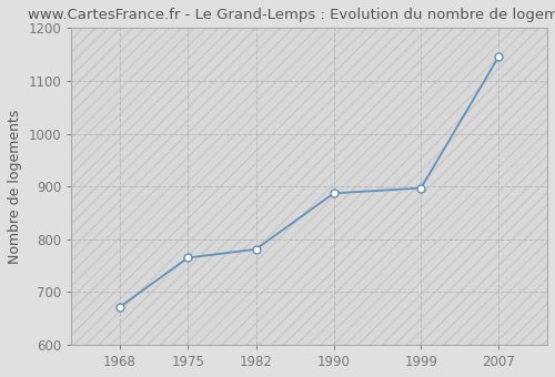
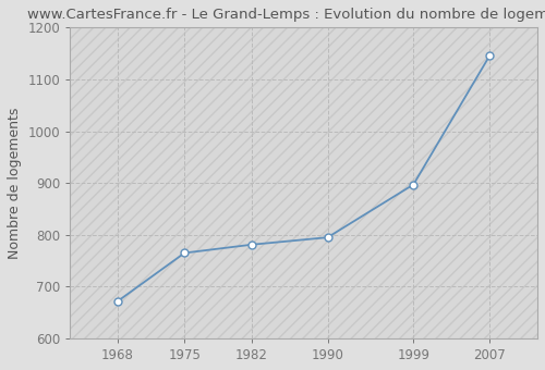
1990: 887 -> 795
